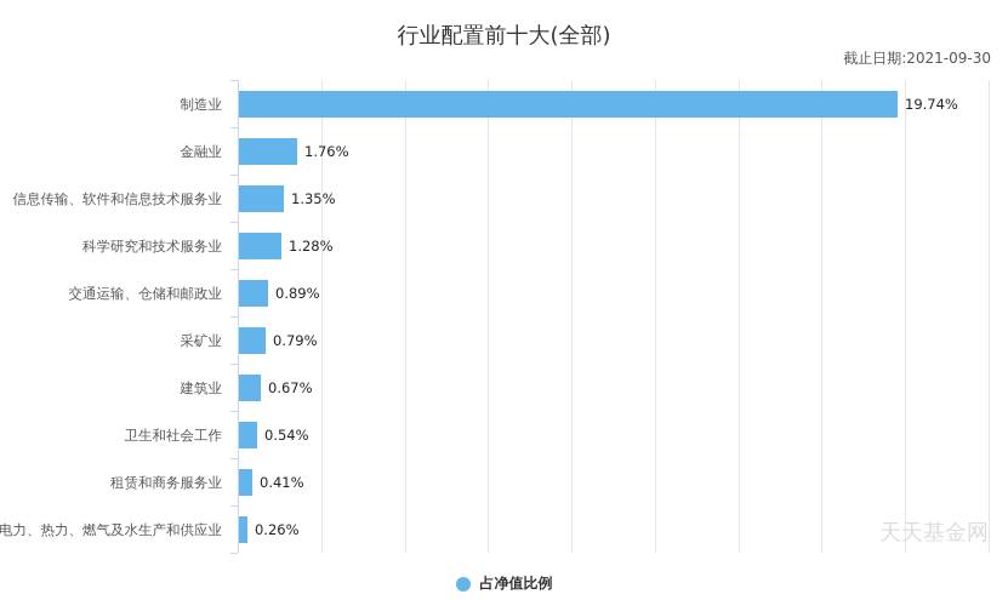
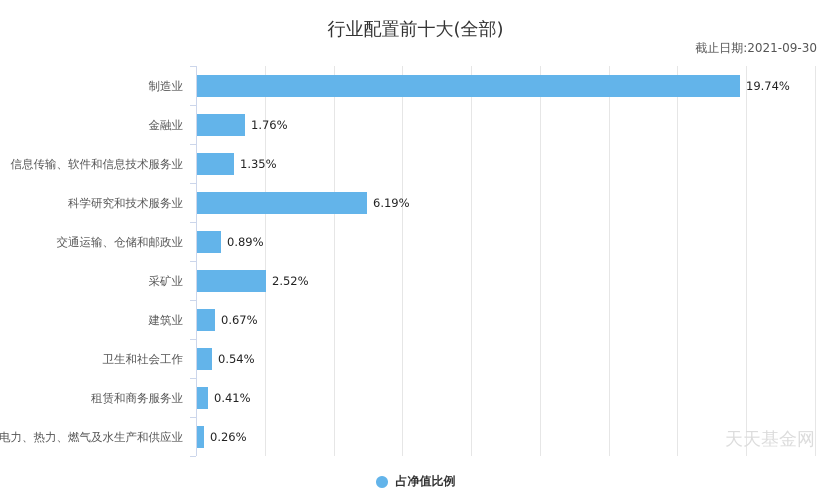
科学研究和技术服务业: 1.28% -> 6.19%
采矿业: 0.79% -> 2.52%
